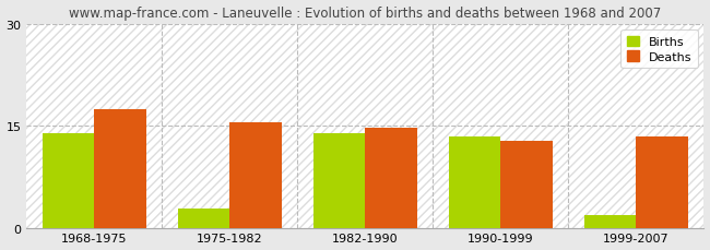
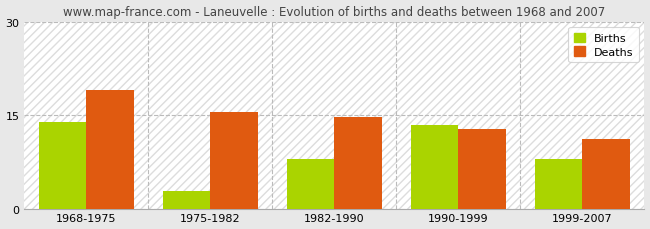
Deaths/1968-1975: 17.5 -> 19.0
Births/1982-1990: 14.0 -> 8.0
Births/1999-2007: 2.0 -> 8.0
Deaths/1999-2007: 13.5 -> 11.2
